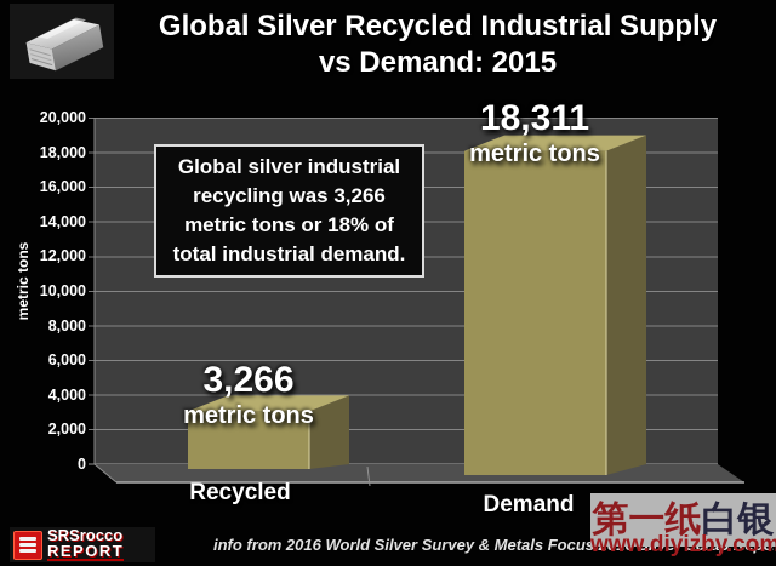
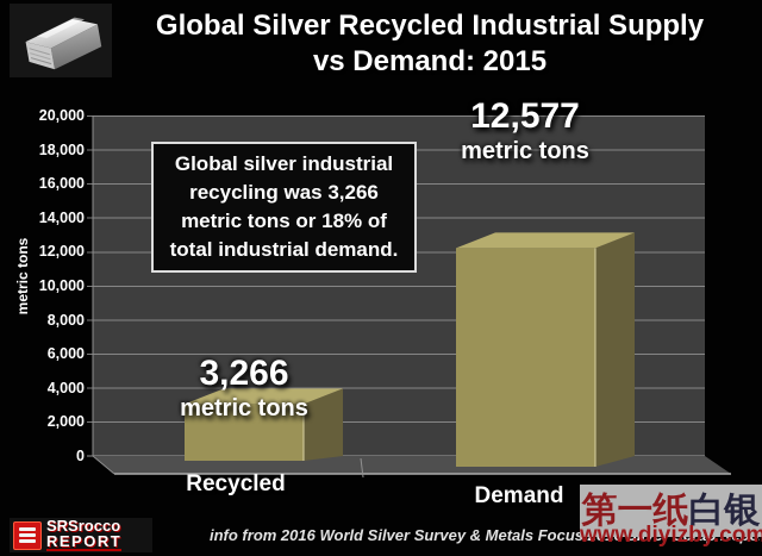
Demand: 18,311 -> 12,577
